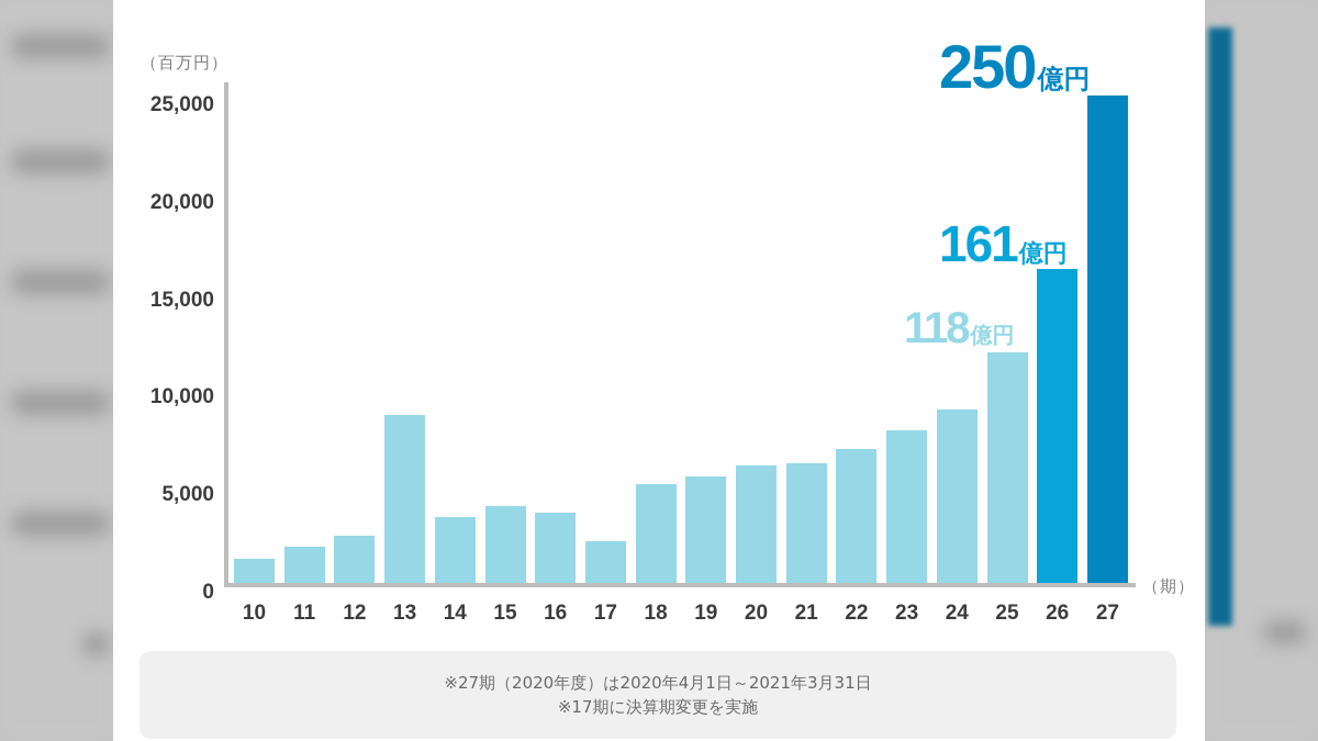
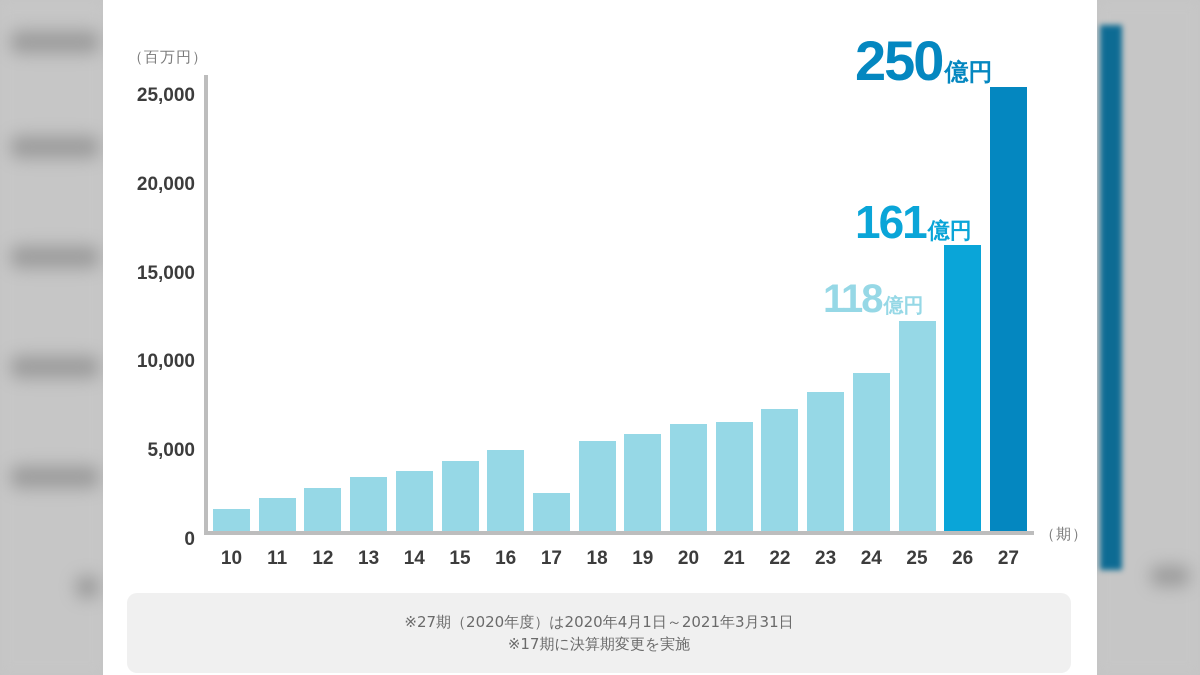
13: 8600 -> 3000
16: 3600 -> 4600
